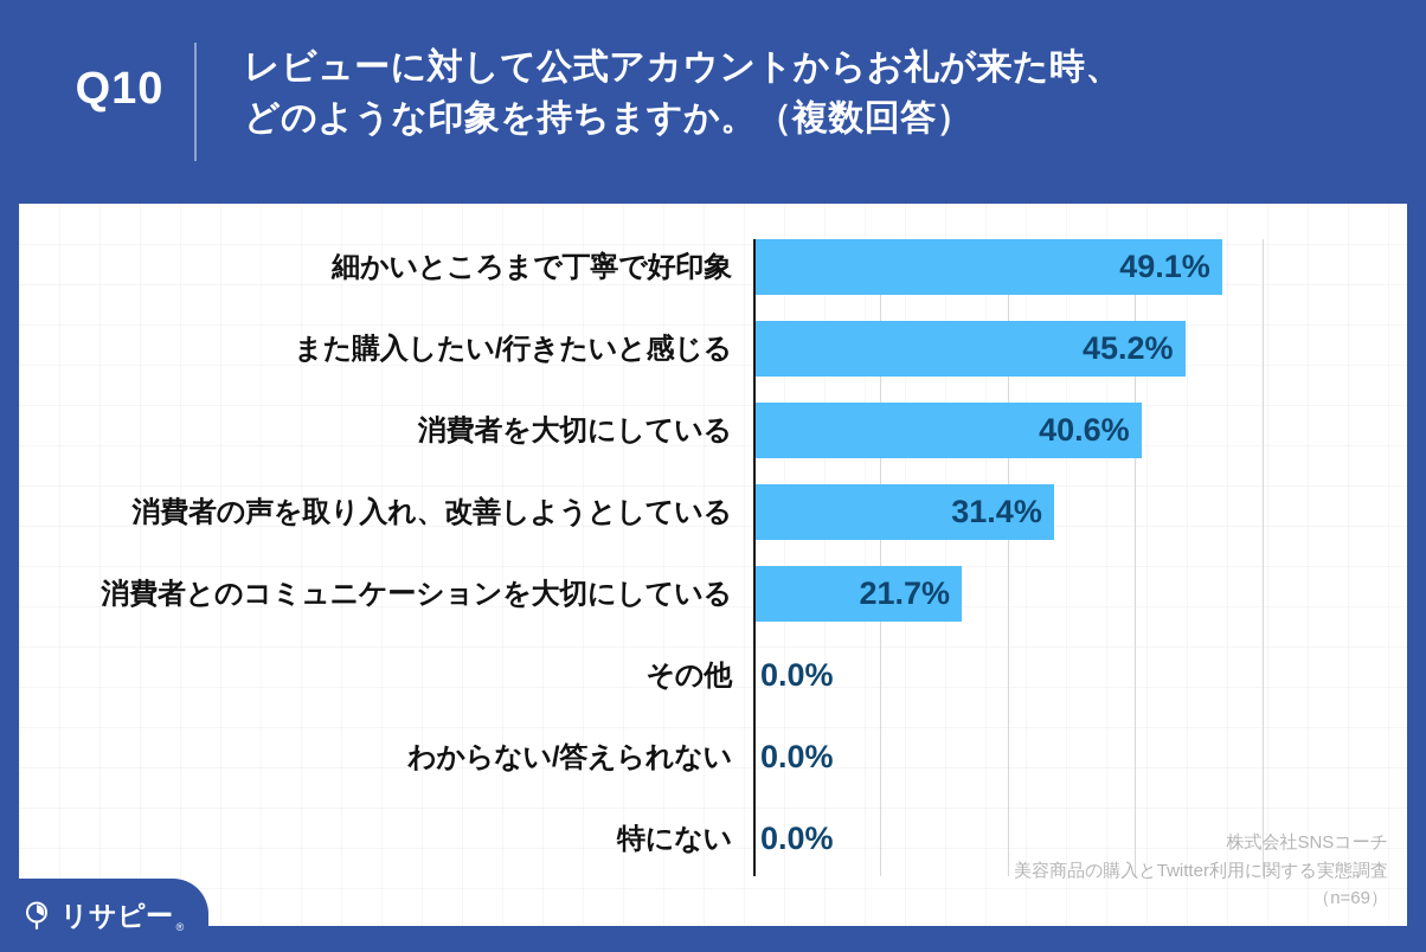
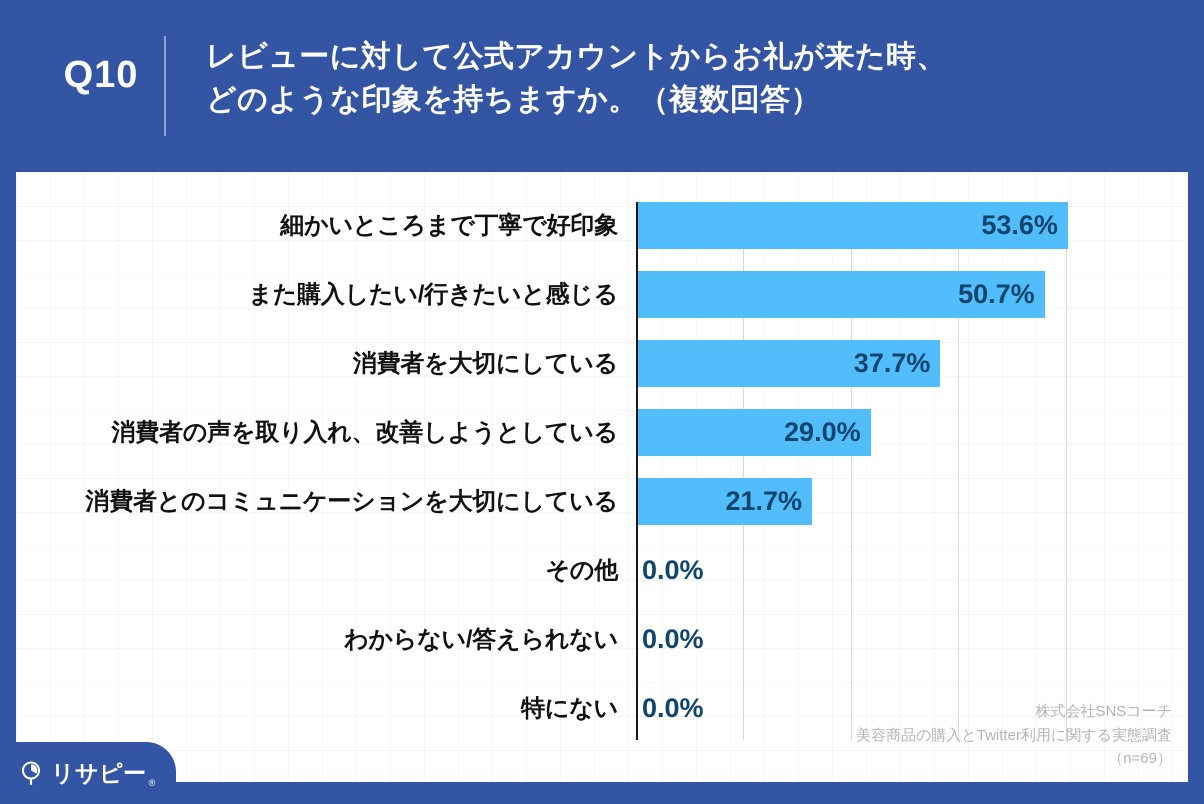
細かいところまで丁寧で好印象: 49.1% -> 53.6%
また購入したい/行きたいと感じる: 45.2% -> 50.7%
消費者を大切にしている: 40.6% -> 37.7%
消費者の声を取り入れ、改善しようとしている: 31.4% -> 29.0%
